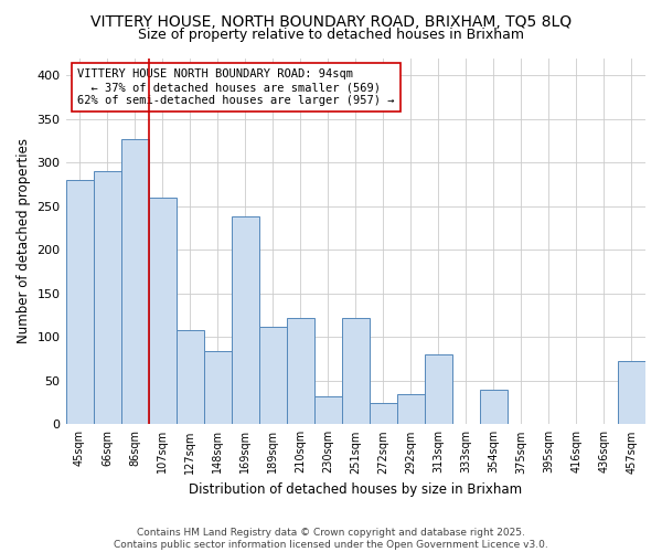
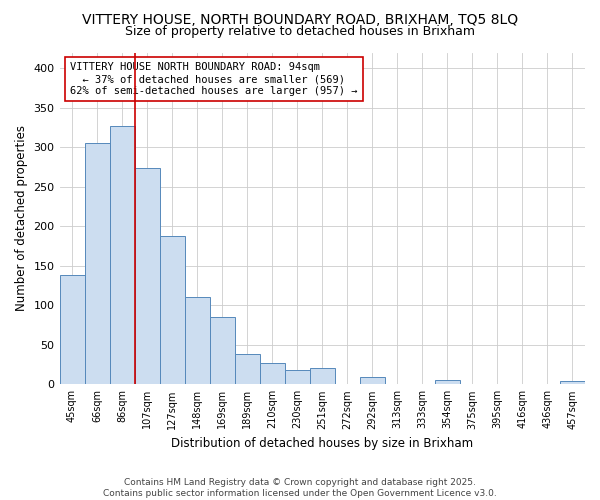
45sqm: 280 -> 138
66sqm: 290 -> 305
107sqm: 260 -> 274
127sqm: 108 -> 188
148sqm: 84 -> 110
169sqm: 238 -> 85
189sqm: 112 -> 38
210sqm: 122 -> 27
230sqm: 32 -> 18
251sqm: 122 -> 21
272sqm: 24 -> 1
292sqm: 34 -> 9
313sqm: 80 -> 1
354sqm: 40 -> 5
457sqm: 72 -> 4
